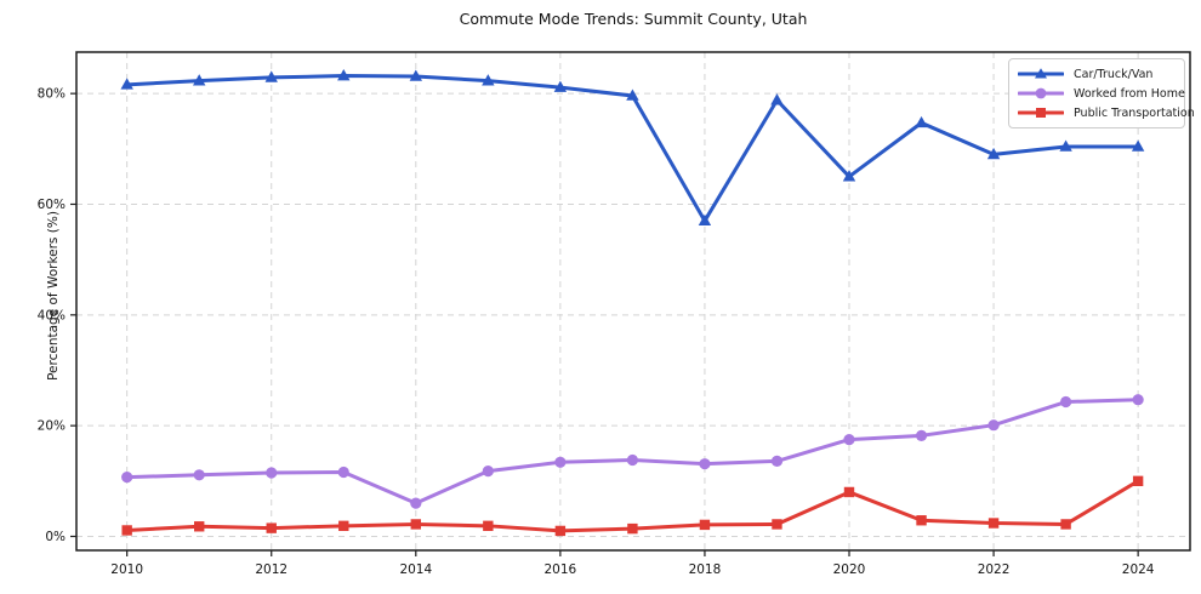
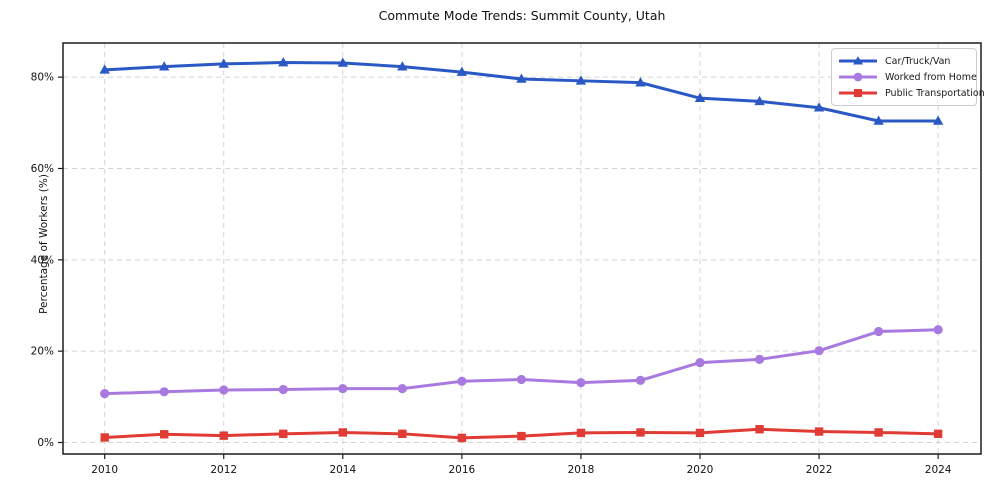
Worked from Home/2014: 6% -> 12%
Car/Truck/Van/2018: 57% -> 79%
Car/Truck/Van/2020: 65% -> 75%
Public Transportation/2020: 8% -> 2%
Car/Truck/Van/2022: 69% -> 73%
Public Transportation/2024: 10% -> 2%
